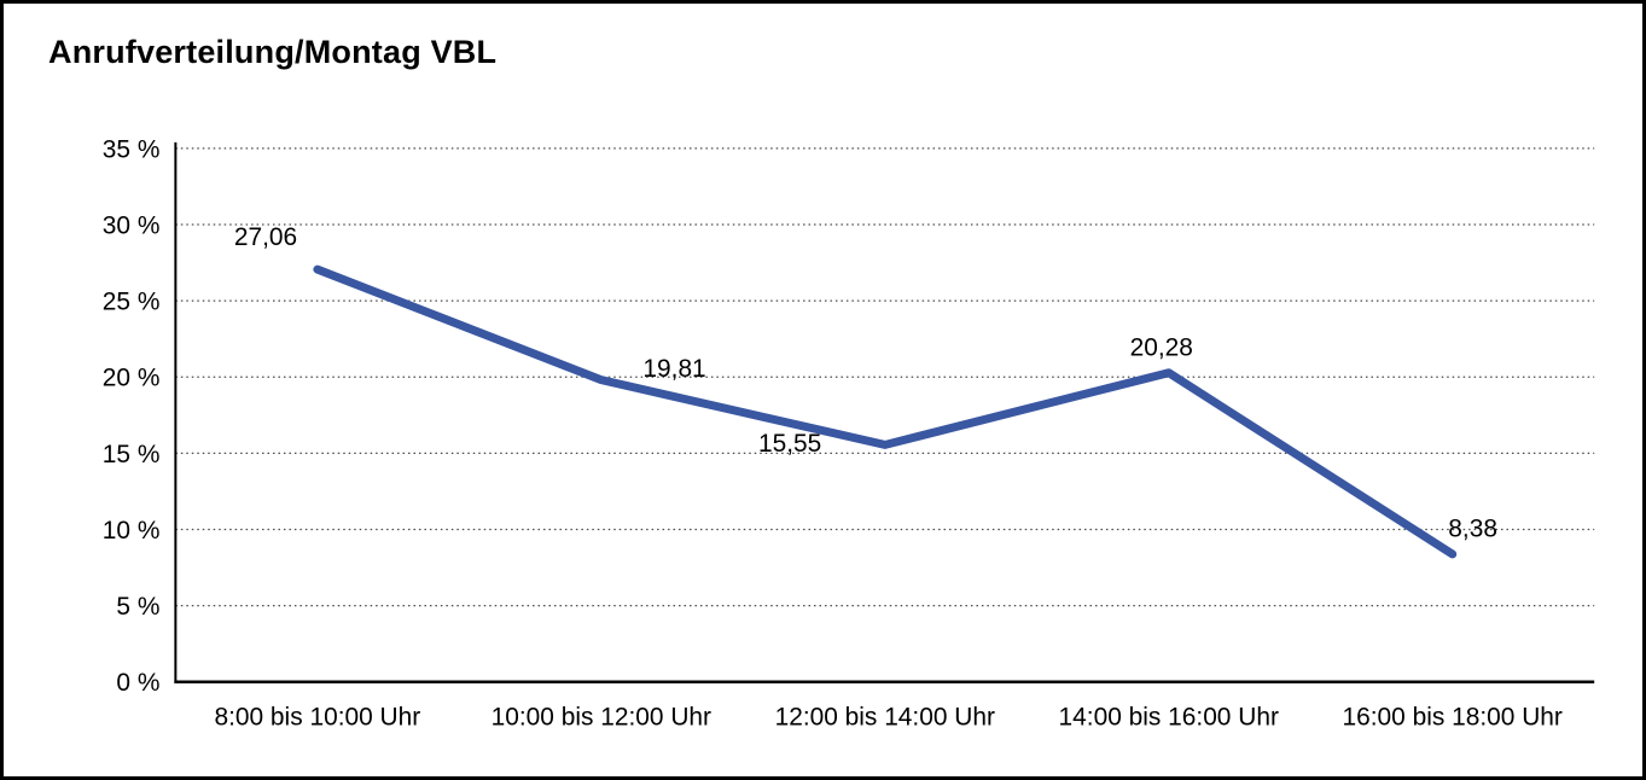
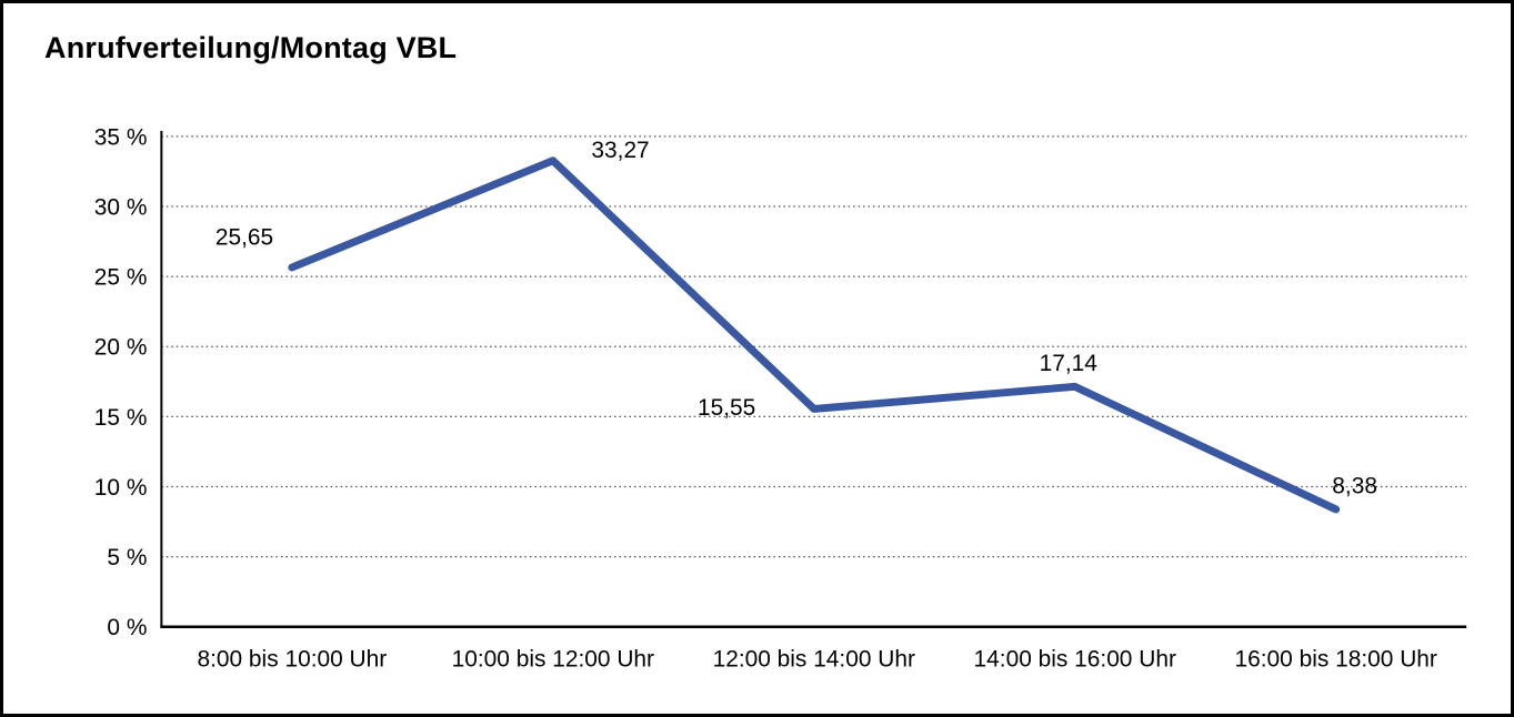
8:00 bis 10:00 Uhr: 27,06 -> 25,65
10:00 bis 12:00 Uhr: 19,81 -> 33,27
14:00 bis 16:00 Uhr: 20,28 -> 17,14
